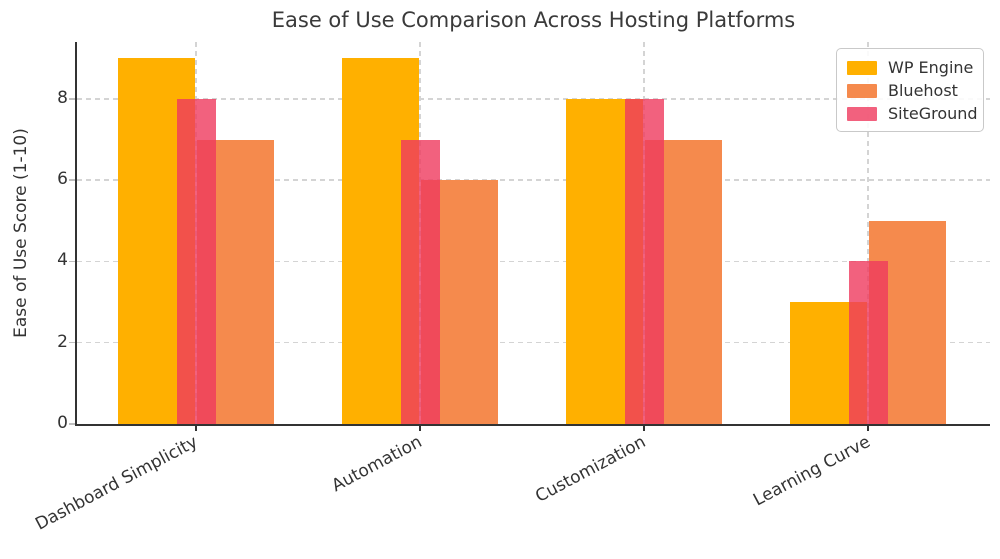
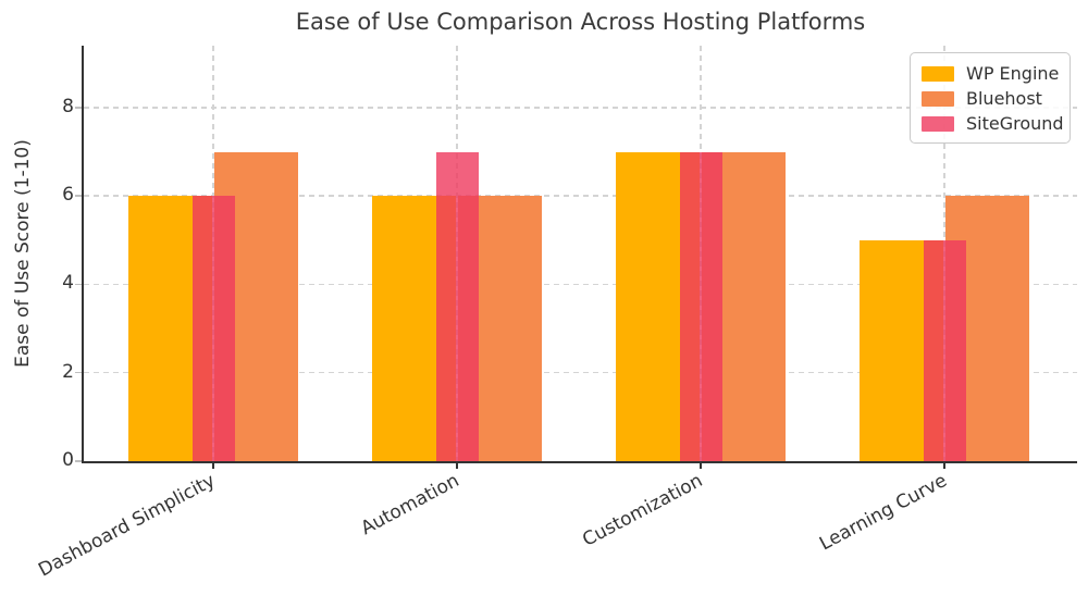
WP Engine/Dashboard Simplicity: 9 -> 6
SiteGround/Dashboard Simplicity: 8 -> 6
WP Engine/Automation: 9 -> 6
WP Engine/Customization: 8 -> 7
SiteGround/Customization: 8 -> 7
WP Engine/Learning Curve: 3 -> 5
Bluehost/Learning Curve: 5 -> 6
SiteGround/Learning Curve: 4 -> 5
